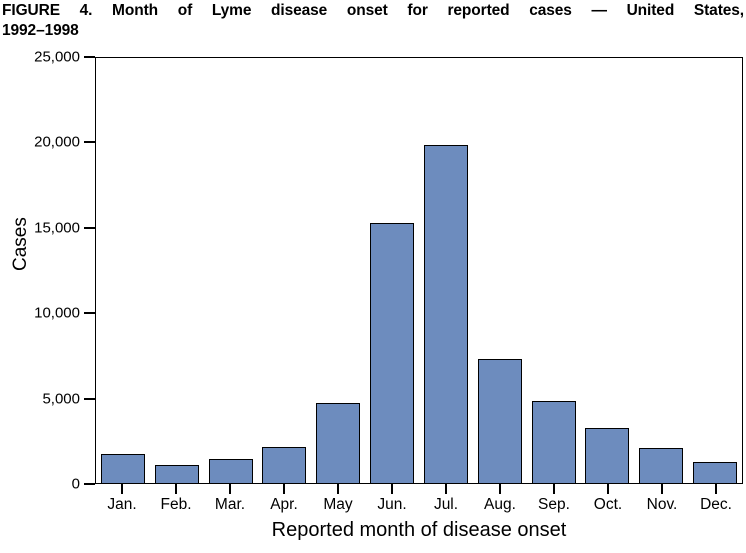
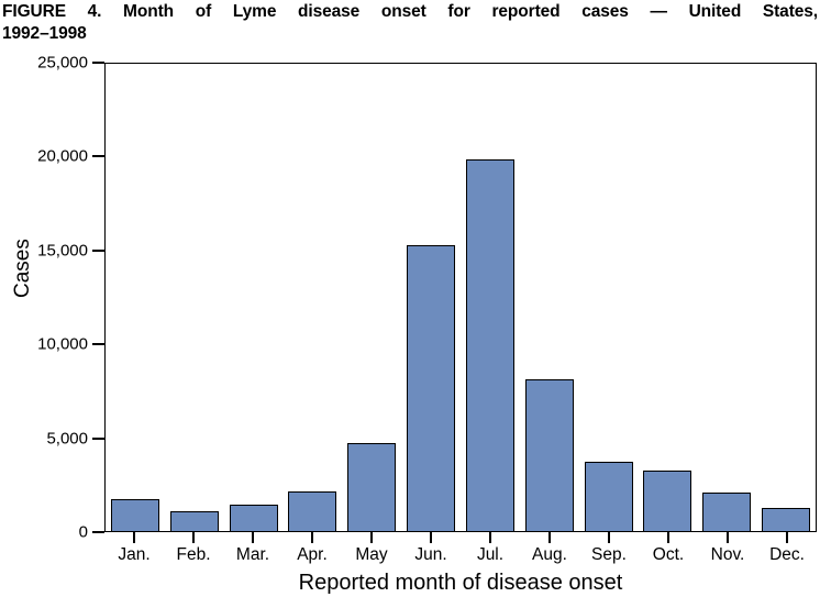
Aug.: 7300 -> 8100
Sep.: 4800 -> 3700
